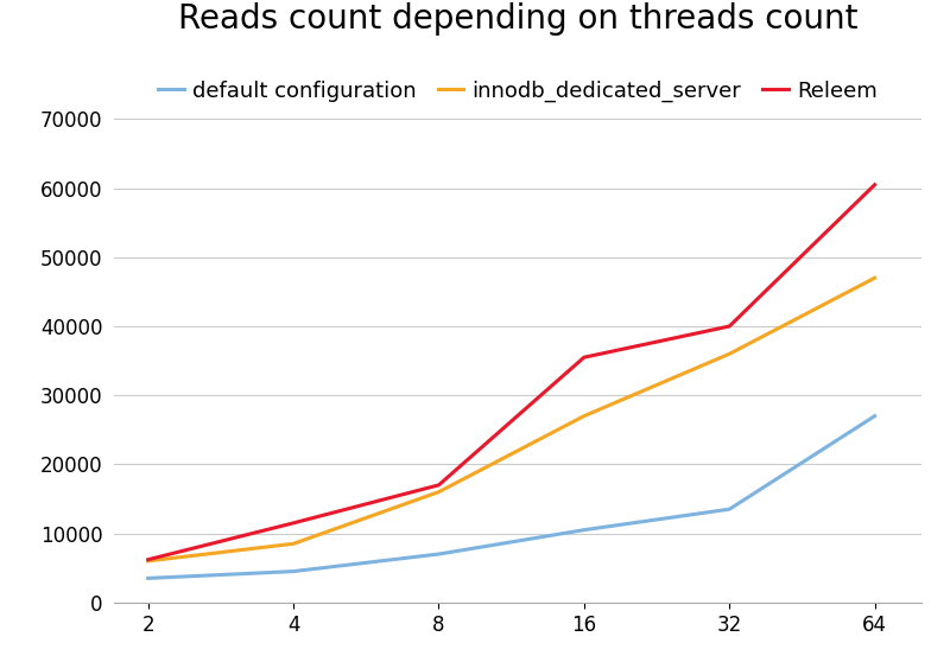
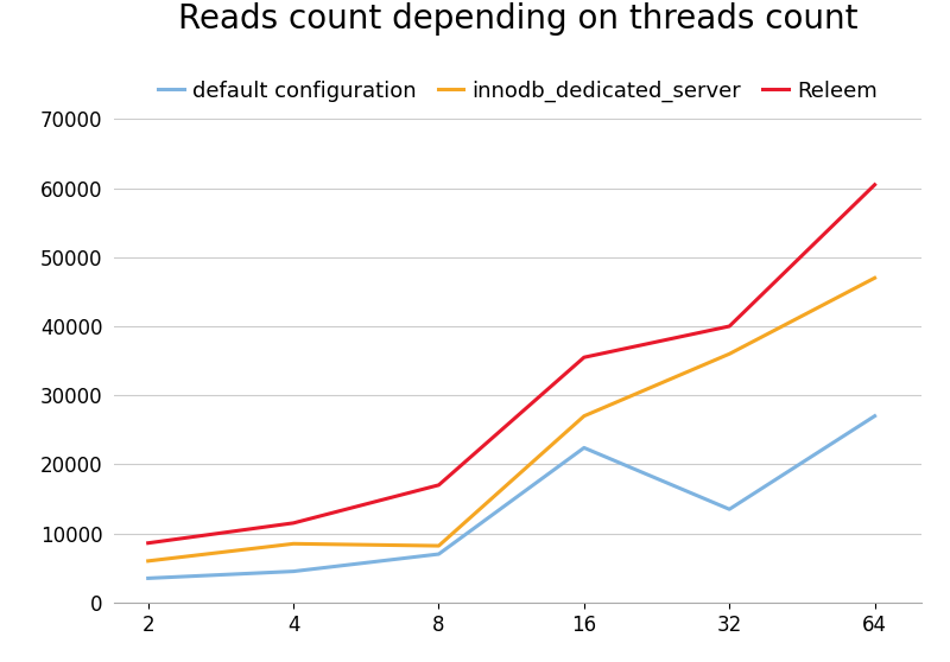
Releem/2: 6200 -> 8600
innodb_dedicated_server/8: 16000 -> 8200
default configuration/16: 10500 -> 22400
